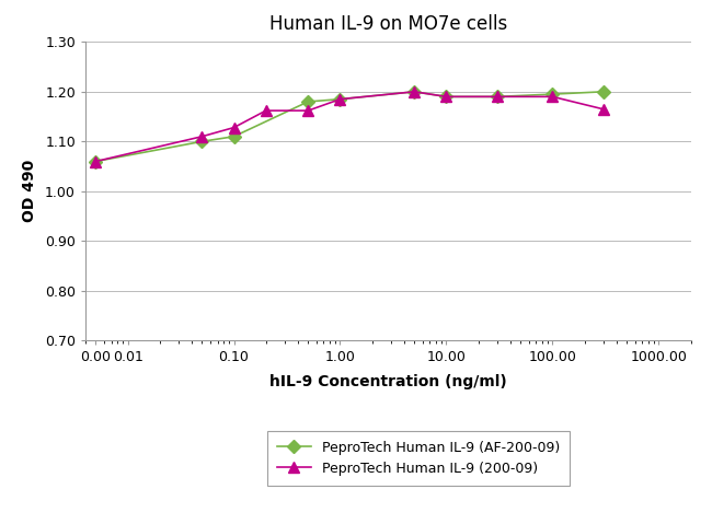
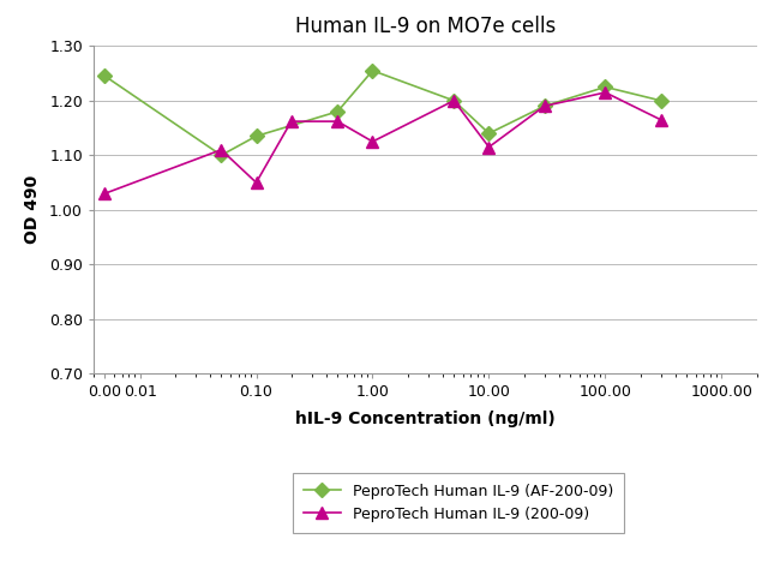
PeproTech Human IL-9 (AF-200-09)/0.00: 1.060 -> 1.245
PeproTech Human IL-9 (200-09)/0.00: 1.060 -> 1.030
PeproTech Human IL-9 (AF-200-09)/0.10: 1.110 -> 1.135
PeproTech Human IL-9 (200-09)/0.10: 1.128 -> 1.050
PeproTech Human IL-9 (AF-200-09)/1.00: 1.185 -> 1.255
PeproTech Human IL-9 (200-09)/1.00: 1.185 -> 1.125
PeproTech Human IL-9 (AF-200-09)/10.00: 1.190 -> 1.140
PeproTech Human IL-9 (200-09)/10.00: 1.190 -> 1.115
PeproTech Human IL-9 (AF-200-09)/100.00: 1.195 -> 1.225
PeproTech Human IL-9 (200-09)/100.00: 1.190 -> 1.215
